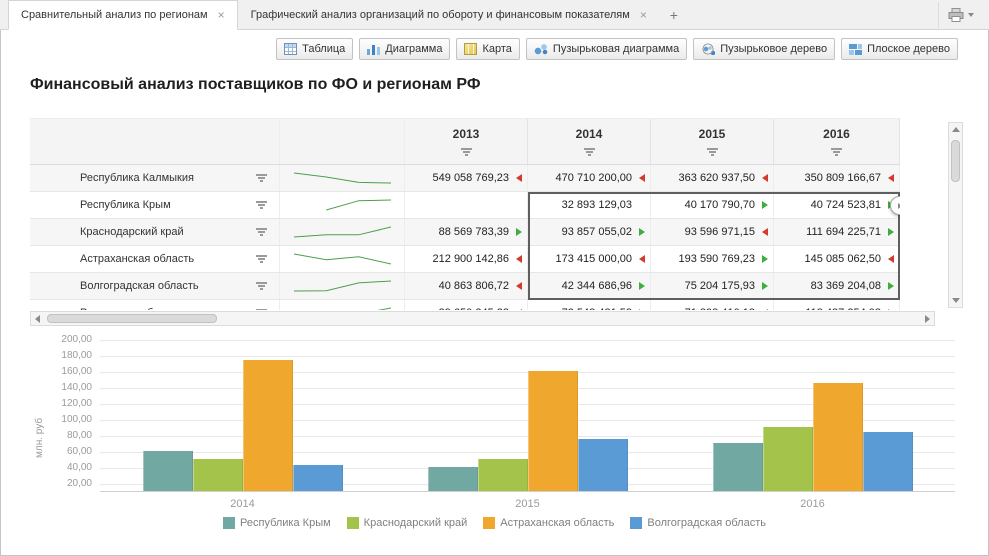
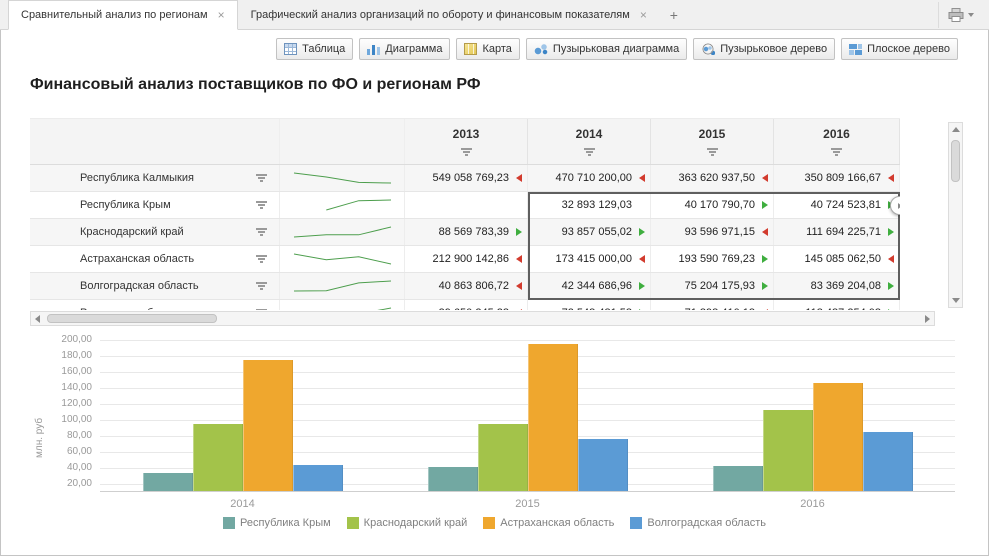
Республика Крым/2014: 60 -> 30
Краснодарский край/2014: 50 -> 90
Краснодарский край/2015: 50 -> 90
Астраханская область/2015: 160 -> 190
Республика Крым/2016: 70 -> 40
Краснодарский край/2016: 90 -> 110
